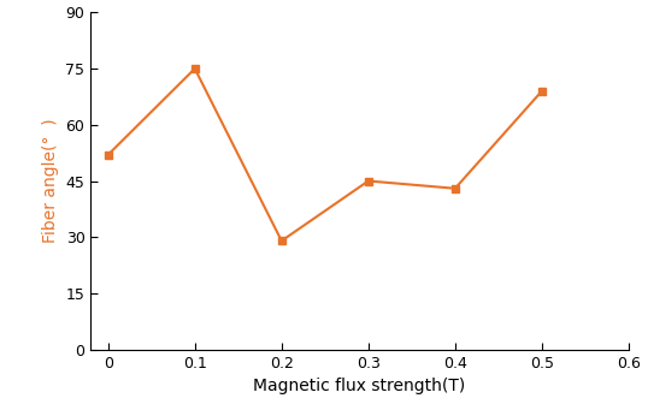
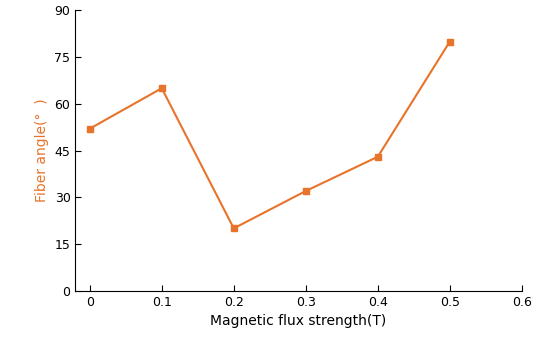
0.1: 75 -> 65
0.2: 29 -> 20
0.3: 45 -> 32
0.5: 69 -> 80
